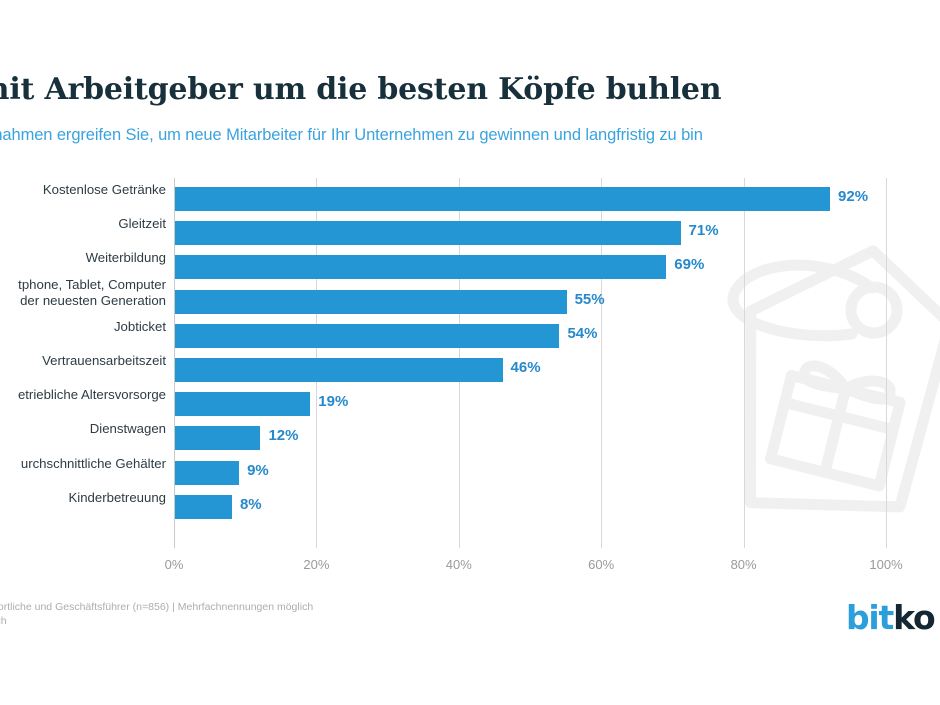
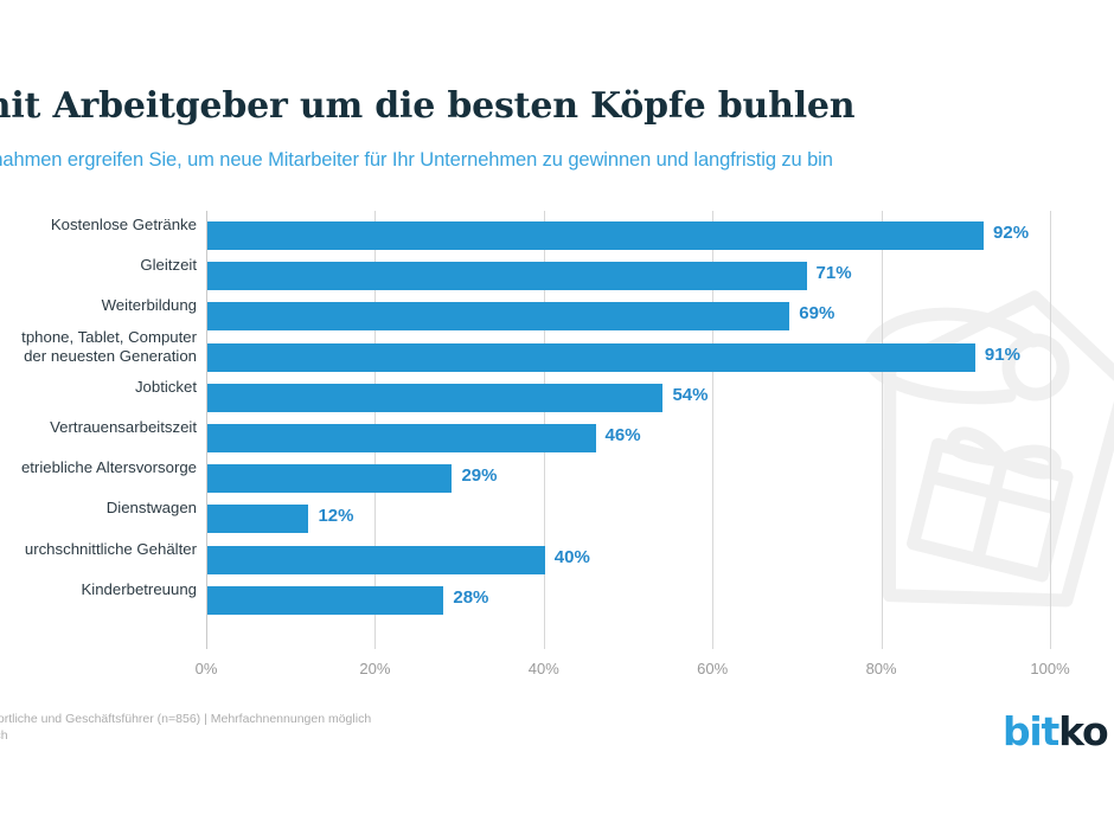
tphone, Tablet, Computer der neuesten Generation: 55% -> 91%
etriebliche Altersvorsorge: 19% -> 29%
urchschnittliche Gehälter: 9% -> 40%
Kinderbetreuung: 8% -> 28%
